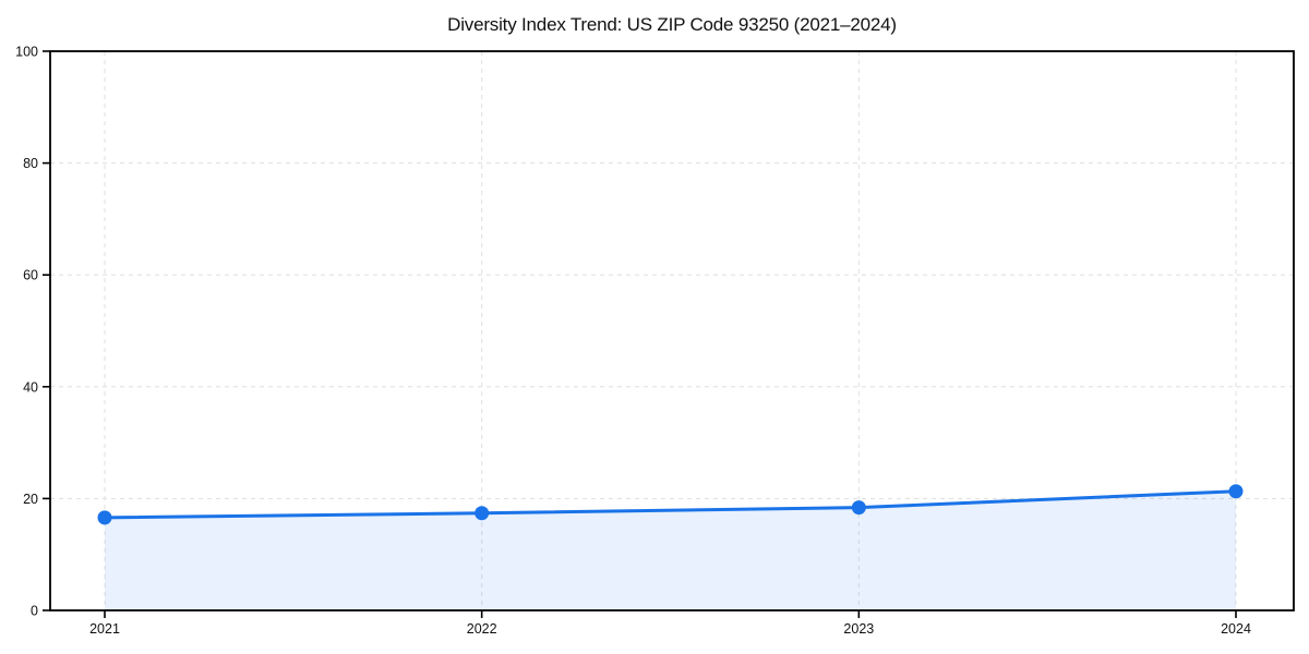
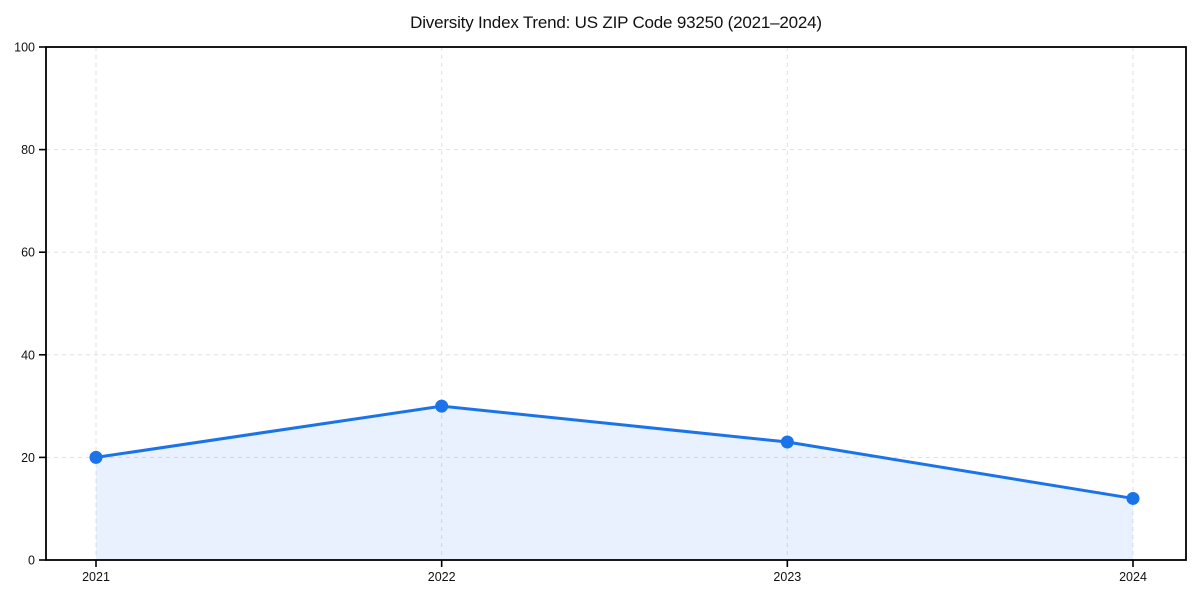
2021: 17 -> 20
2022: 17 -> 30
2023: 18 -> 23
2024: 21 -> 12
